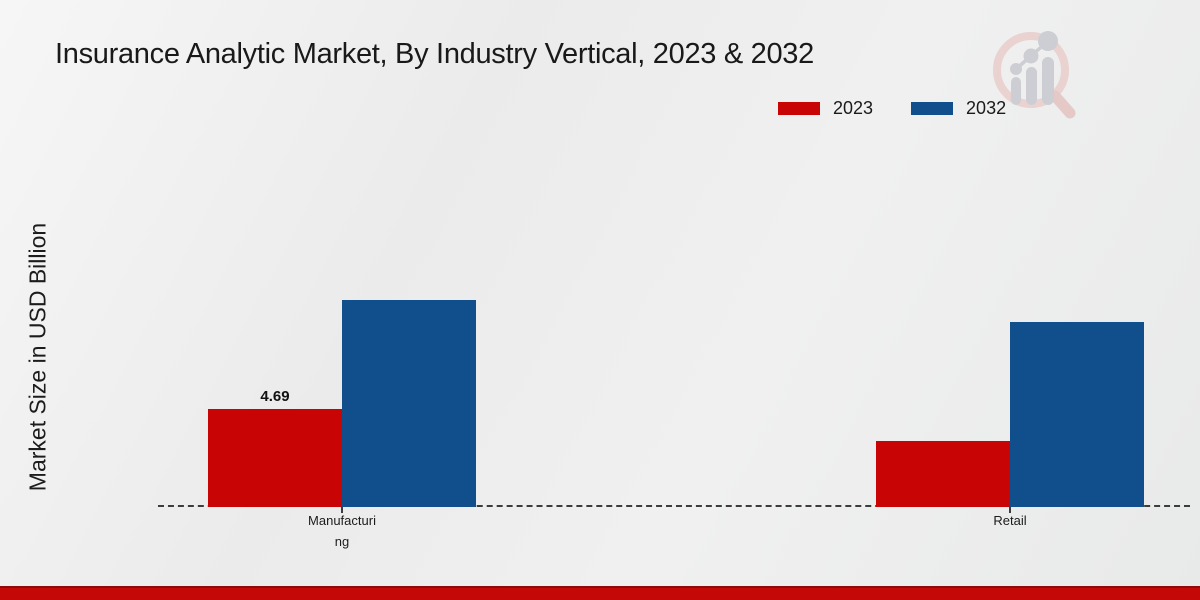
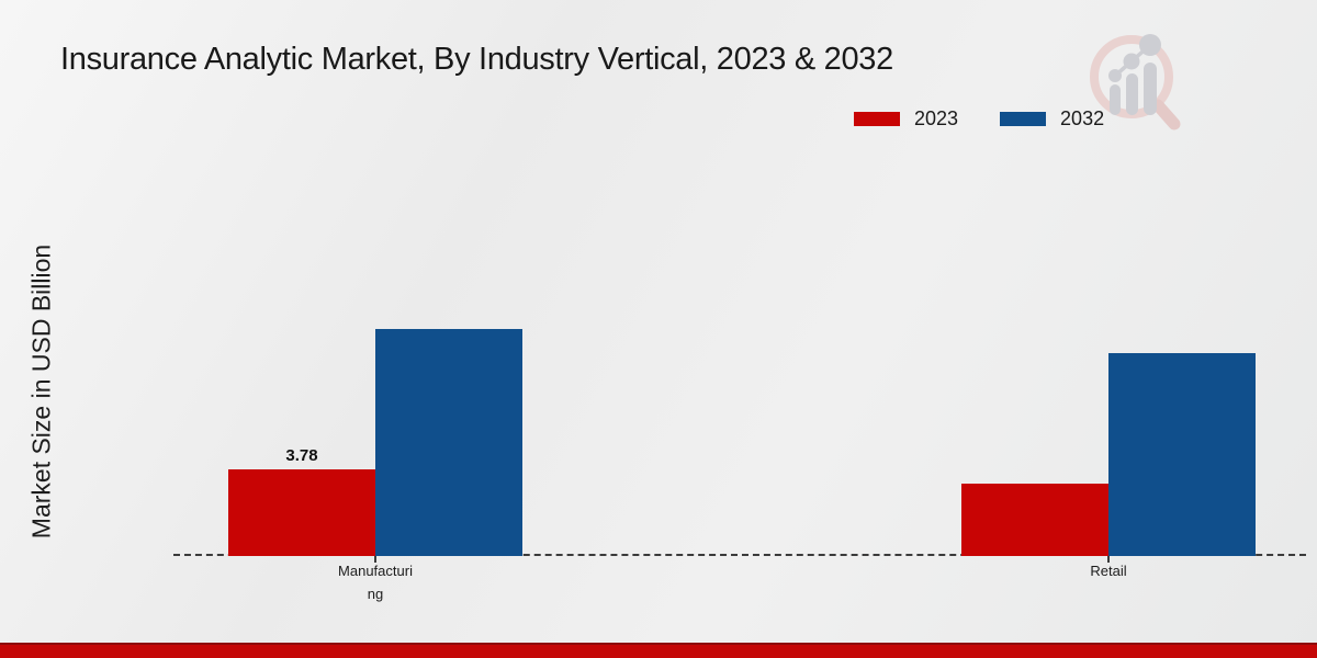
2023/Manufacturing: 4.69 -> 3.78
